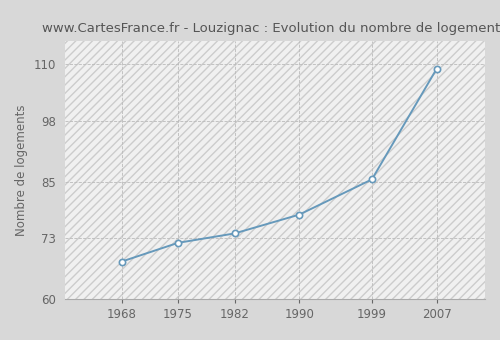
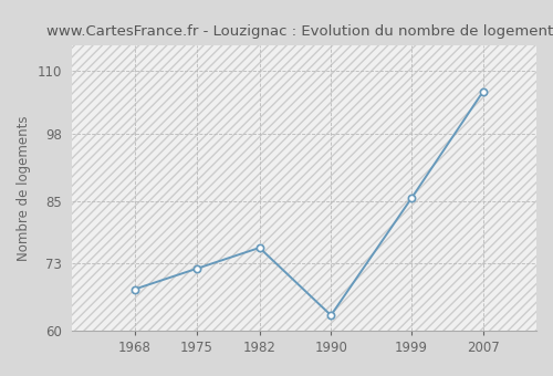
1982: 74.0 -> 76.0
1990: 78.0 -> 63.0
2007: 109.0 -> 106.0
